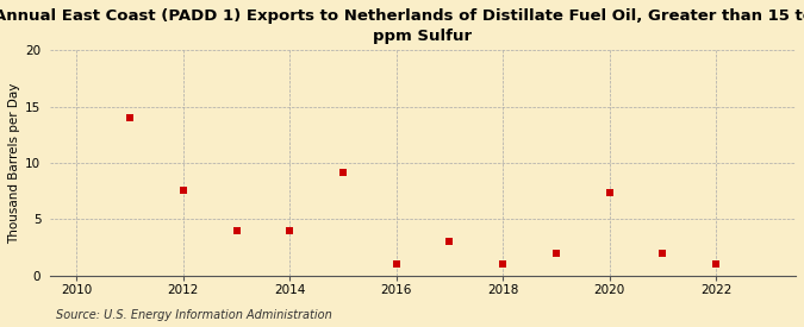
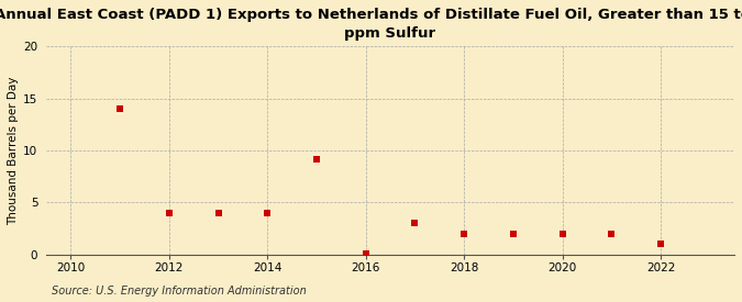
2012: 7.6 -> 4.0
2016: 1.0 -> 0.1
2018: 1.0 -> 2.0
2020: 7.4 -> 2.0
